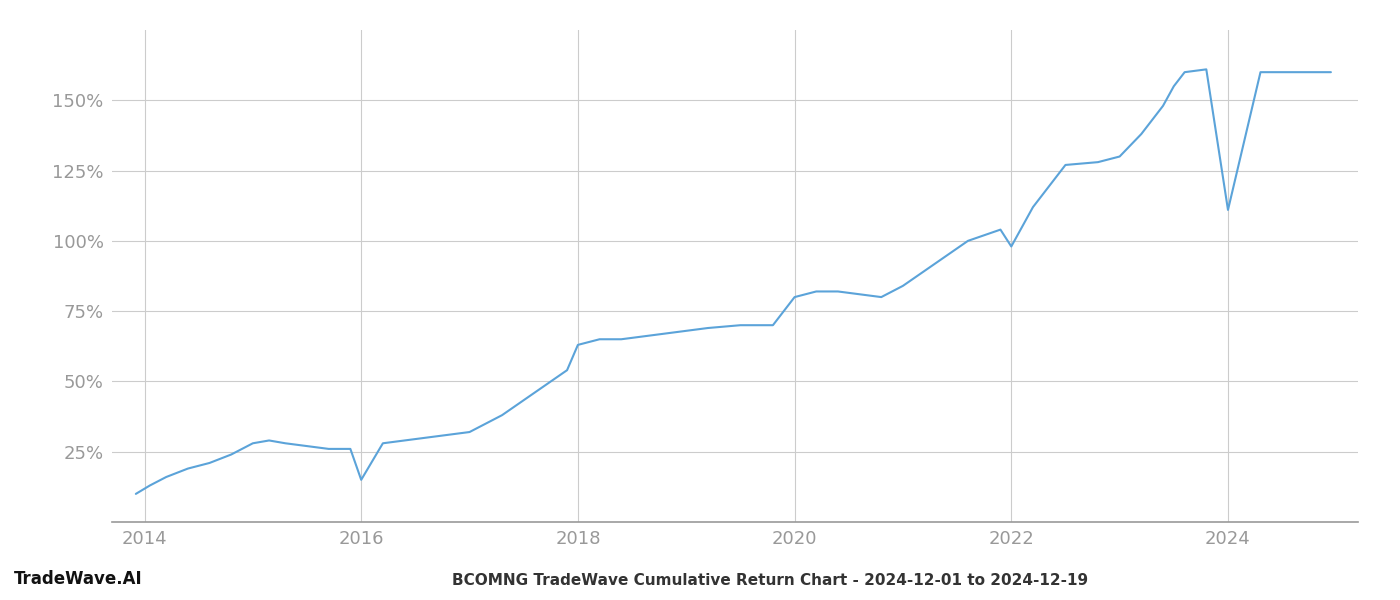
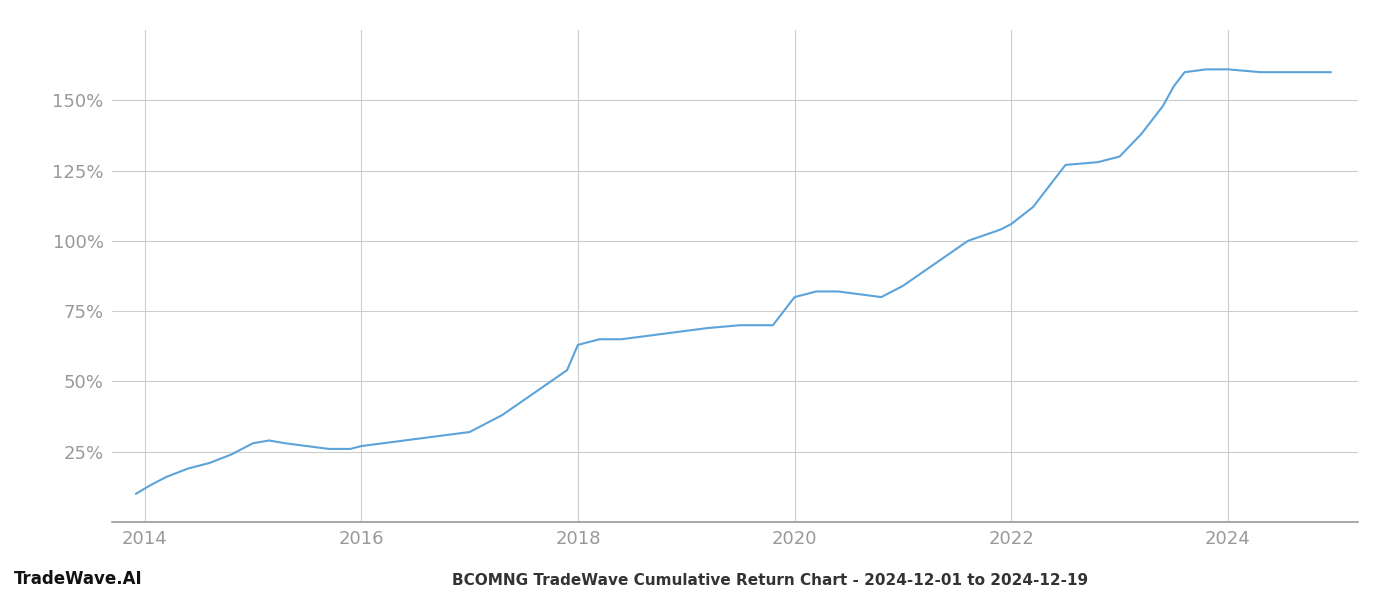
2016: 15% -> 27%
2022: 98% -> 106%
2024: 111% -> 161%
